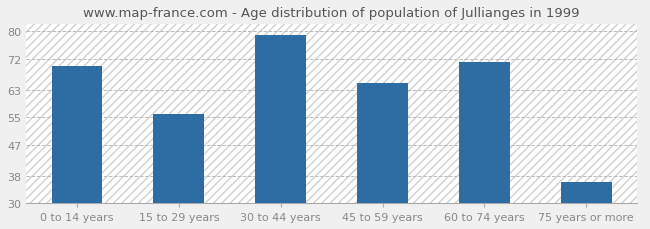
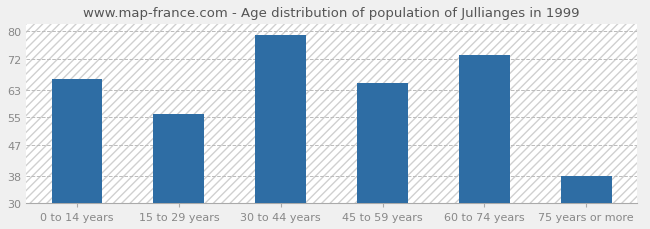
0 to 14 years: 70 -> 66
60 to 74 years: 71 -> 73
75 years or more: 36 -> 38
